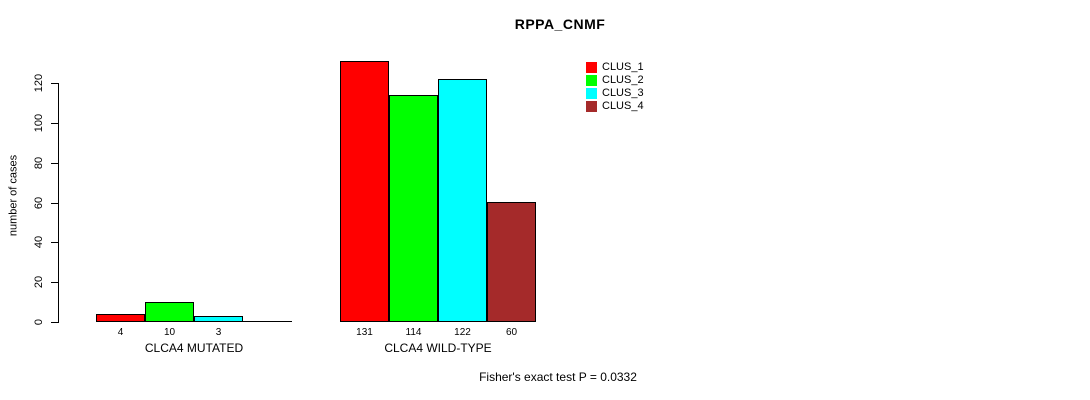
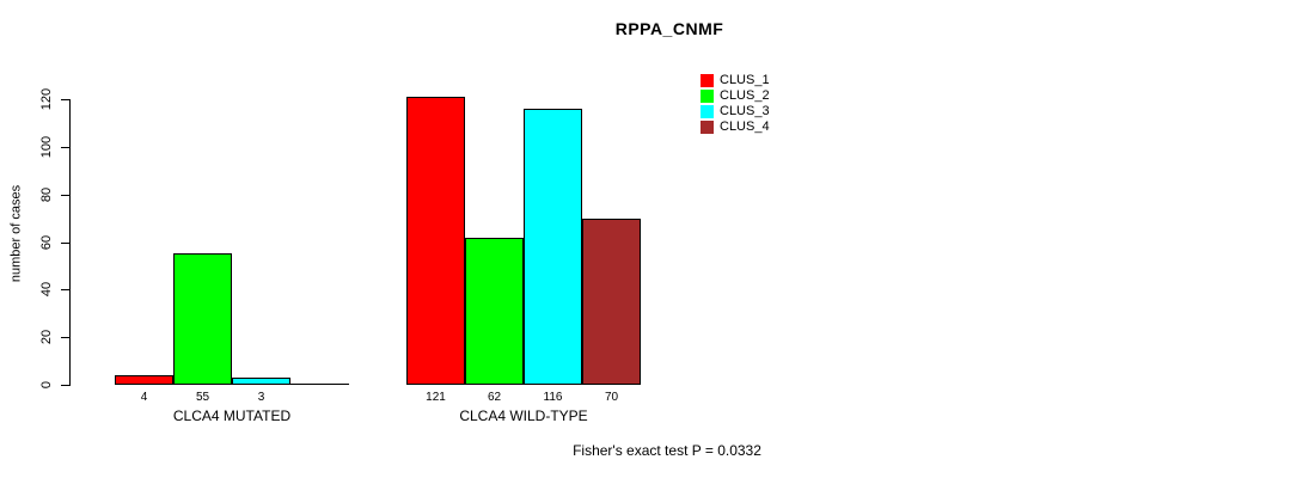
CLUS_2/CLCA4 MUTATED: 10 -> 55
CLUS_1/CLCA4 WILD-TYPE: 131 -> 121
CLUS_2/CLCA4 WILD-TYPE: 114 -> 62
CLUS_3/CLCA4 WILD-TYPE: 122 -> 116
CLUS_4/CLCA4 WILD-TYPE: 60 -> 70
